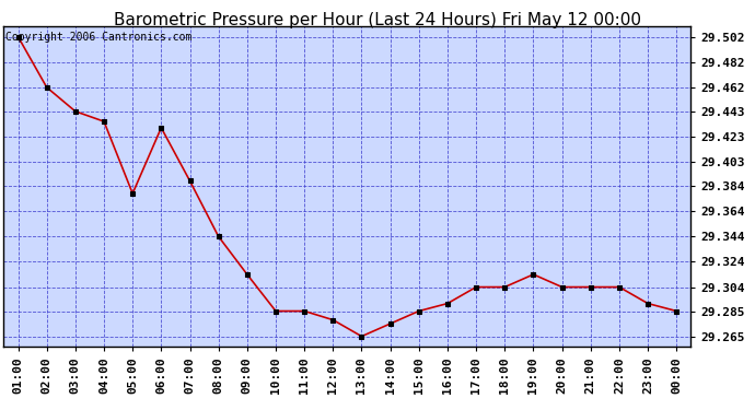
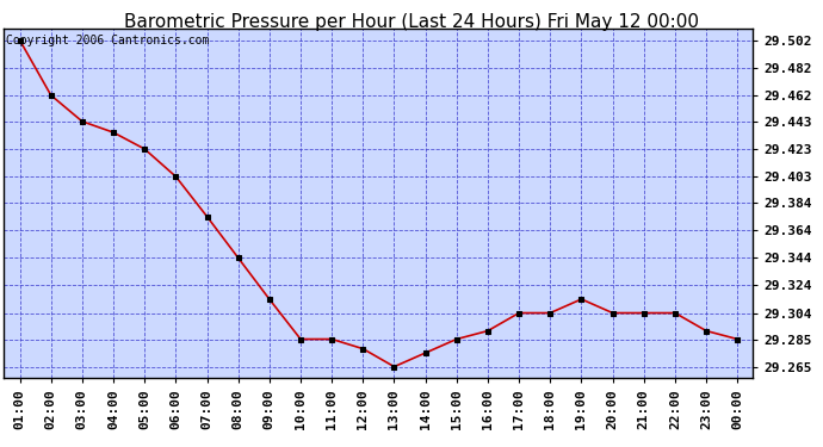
05:00: 29.378 -> 29.423
06:00: 29.430 -> 29.403
07:00: 29.388 -> 29.374
